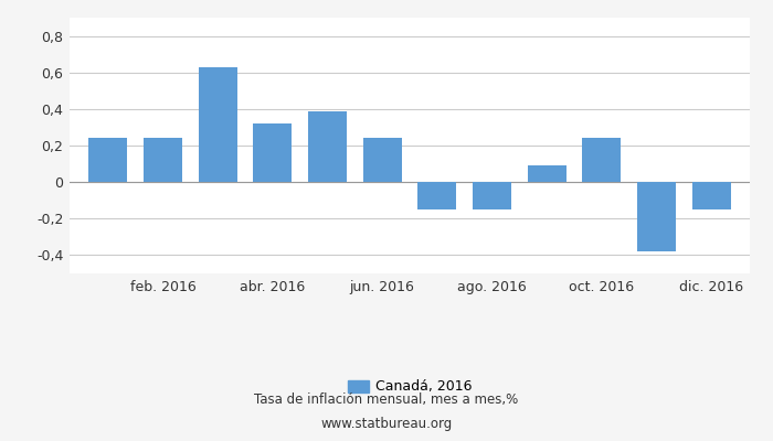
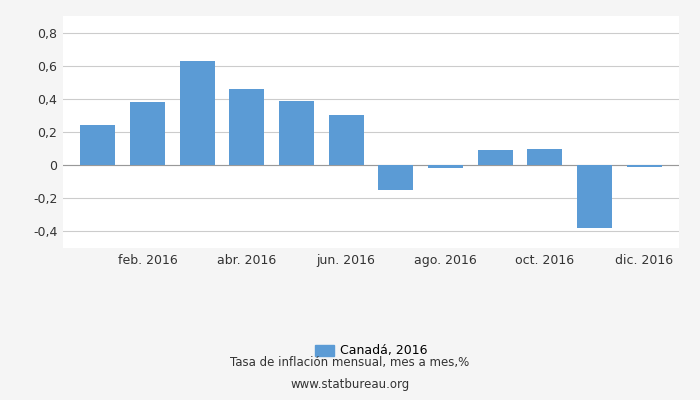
feb. 2016: 0,24 -> 0,38
abr. 2016: 0,32 -> 0,46
jun. 2016: 0,24 -> 0,30
ago. 2016: -0,15 -> -0,02
oct. 2016: 0,24 -> 0,10
dic. 2016: -0,15 -> -0,01
